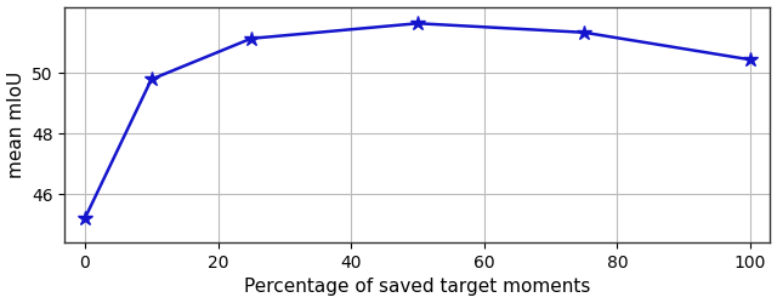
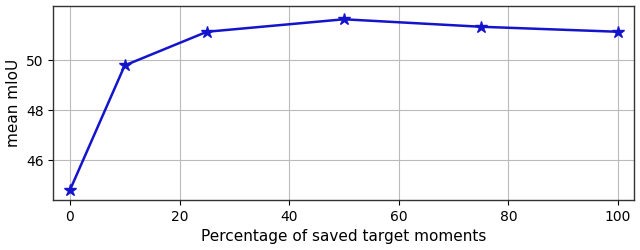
0: 45.20 -> 44.80
100: 50.45 -> 51.15
